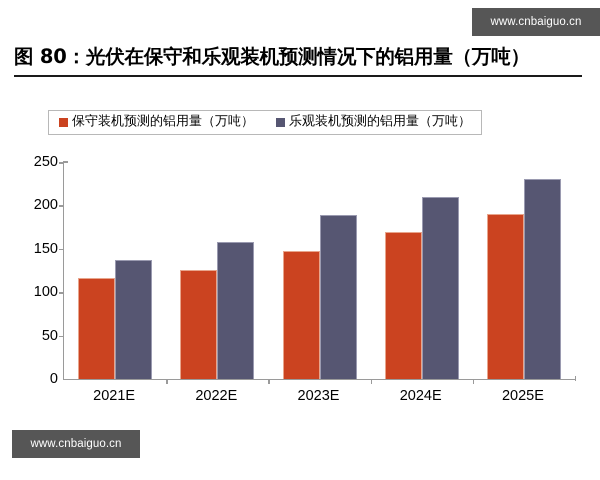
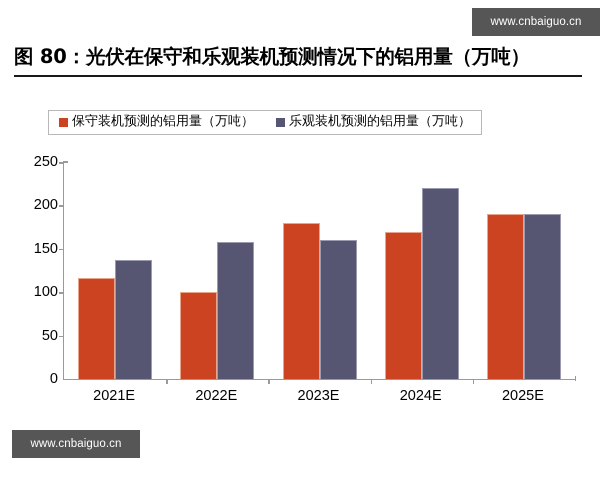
保守装机预测的铝用量（万吨）/2022E: 130 -> 100
保守装机预测的铝用量（万吨）/2023E: 150 -> 180
乐观装机预测的铝用量（万吨）/2023E: 190 -> 160
乐观装机预测的铝用量（万吨）/2024E: 210 -> 220
乐观装机预测的铝用量（万吨）/2025E: 230 -> 190
